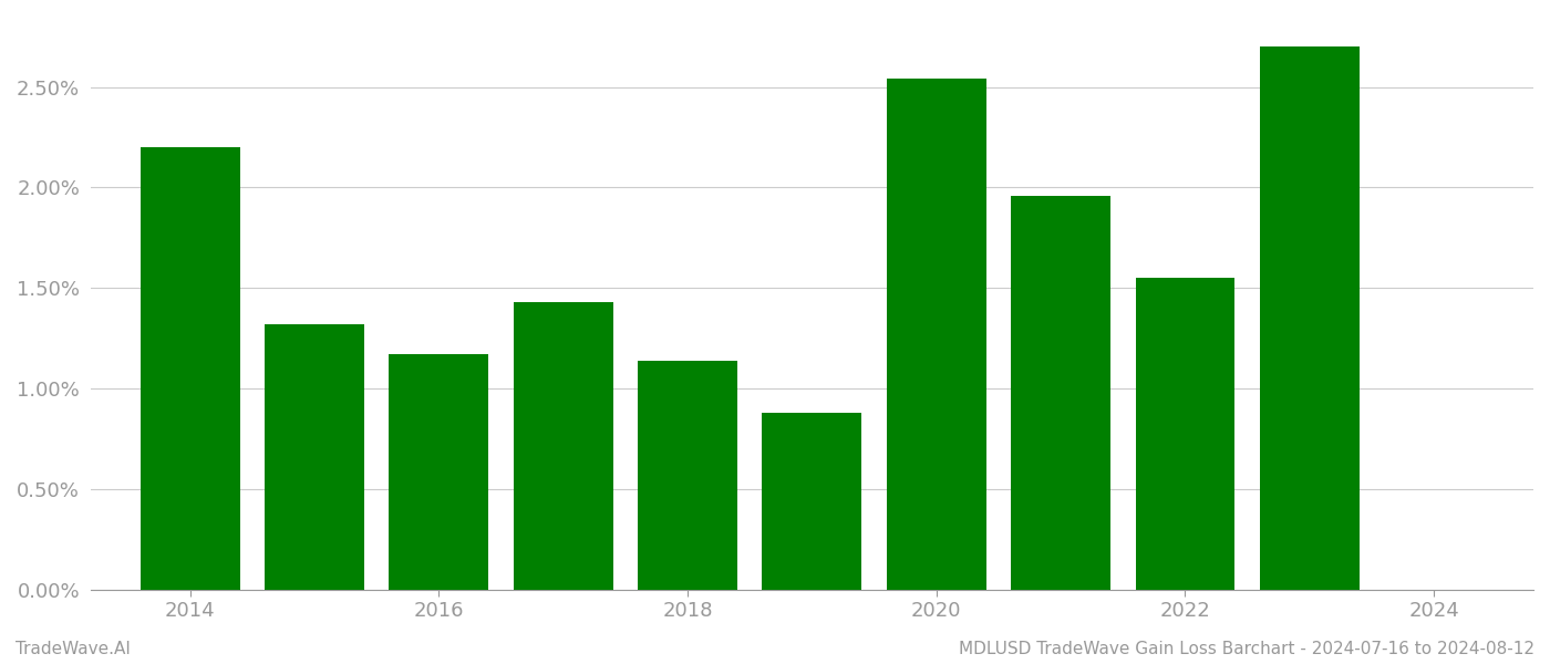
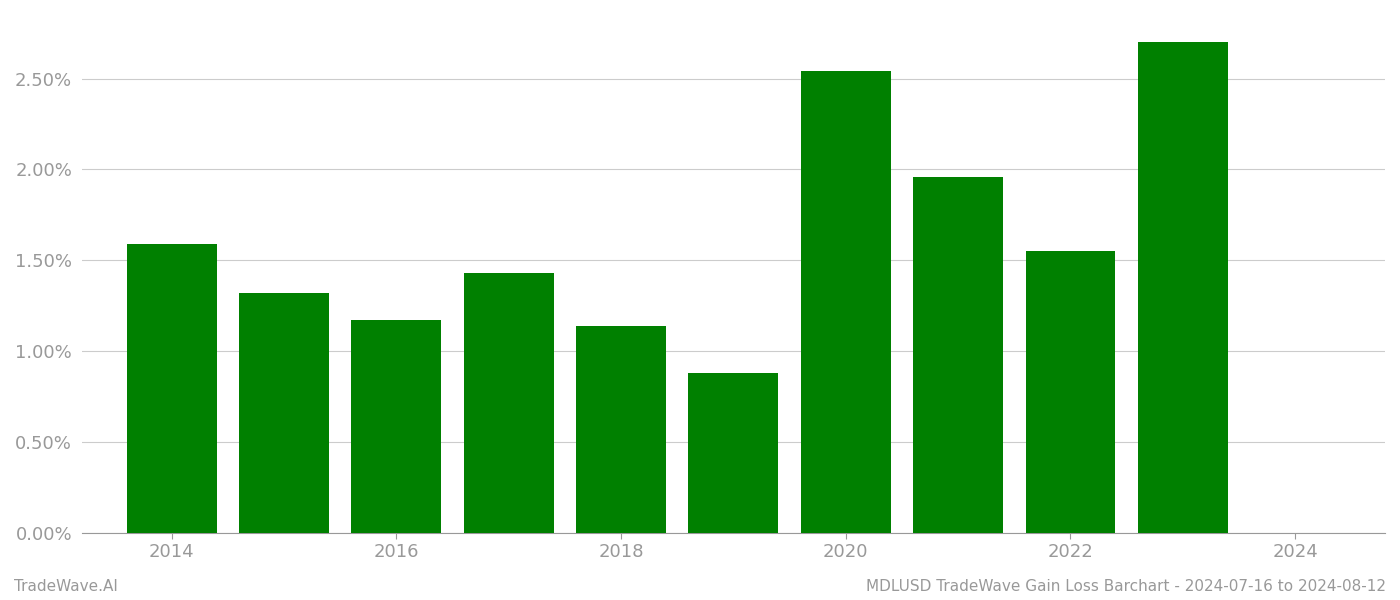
2014: 2.20% -> 1.59%
